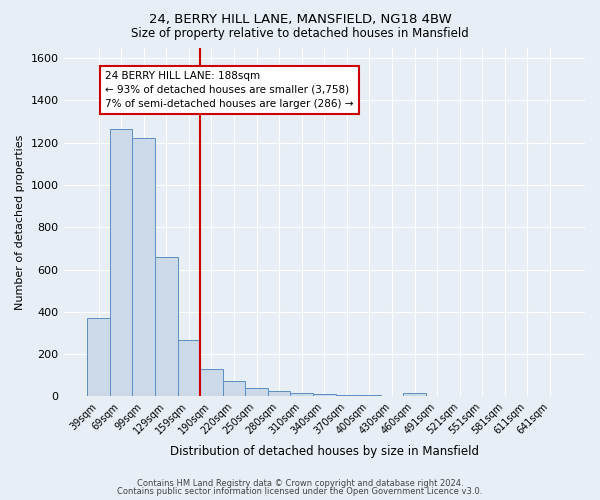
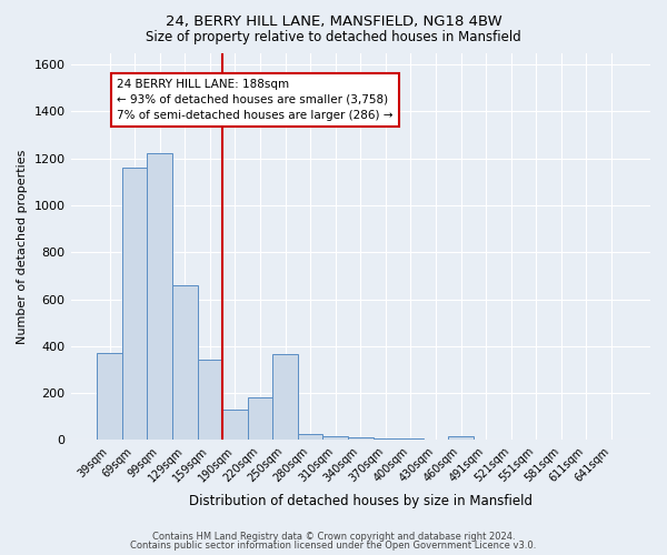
69sqm: 1265 -> 1160
159sqm: 265 -> 340
220sqm: 75 -> 180
250sqm: 40 -> 365
